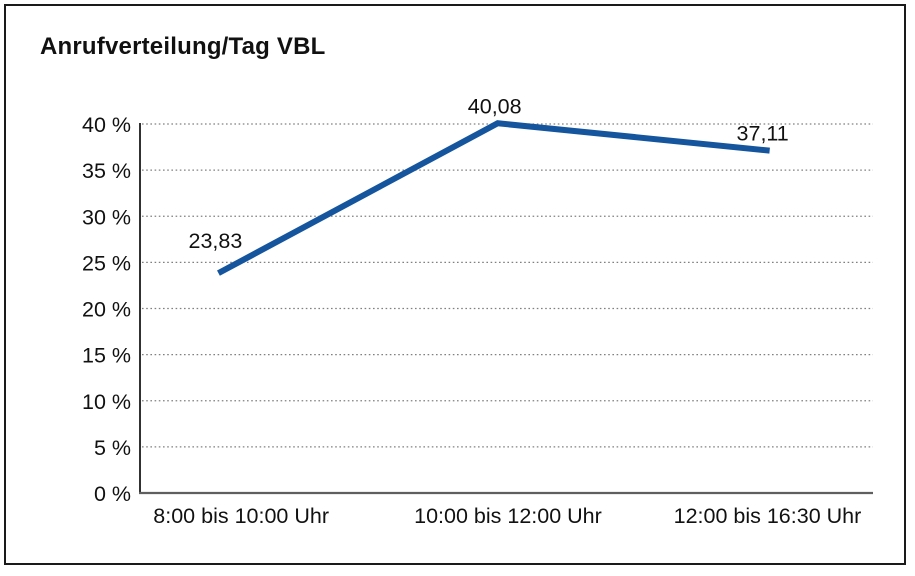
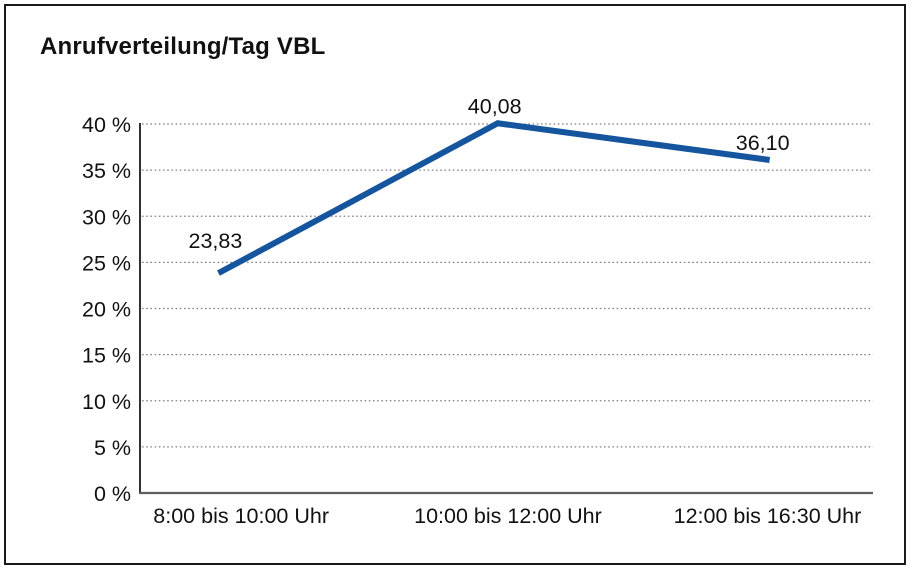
12:00 bis 16:30 Uhr: 37,11 -> 36,10
